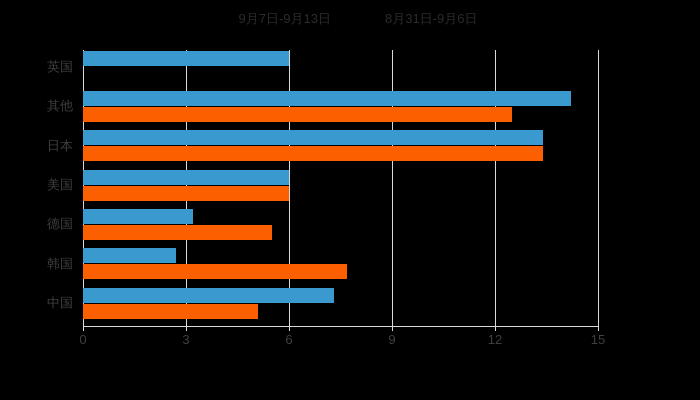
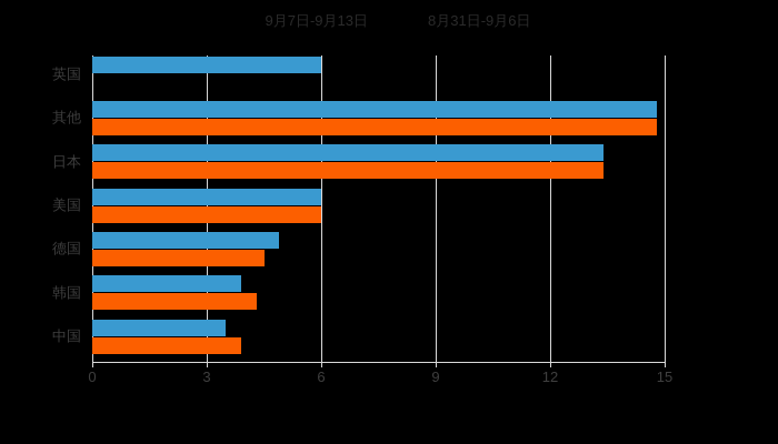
9月7日-9月13日/其他: 14.2 -> 14.8
8月31日-9月6日/其他: 12.5 -> 14.8
9月7日-9月13日/德国: 3.2 -> 4.9
8月31日-9月6日/德国: 5.5 -> 4.5
9月7日-9月13日/韩国: 2.7 -> 3.9
8月31日-9月6日/韩国: 7.7 -> 4.3
9月7日-9月13日/中国: 7.3 -> 3.5
8月31日-9月6日/中国: 5.1 -> 3.9
